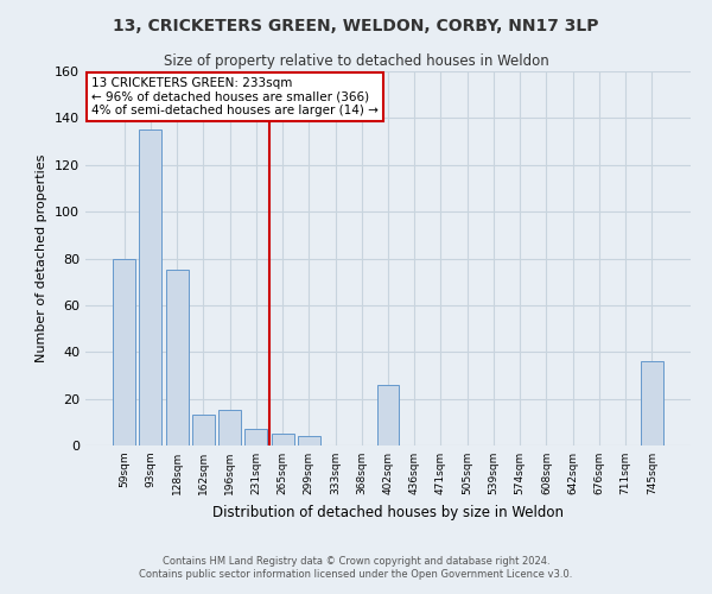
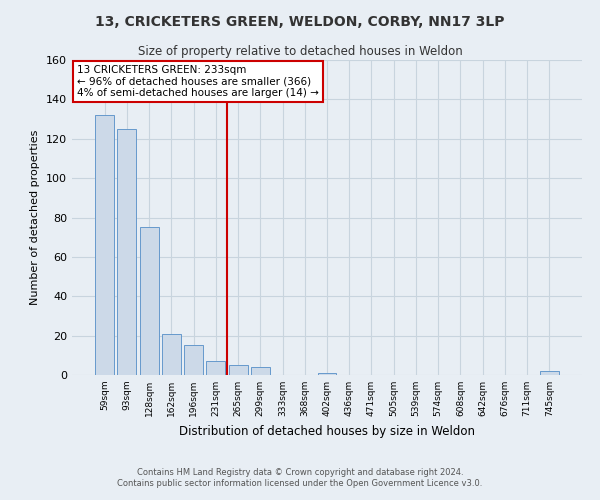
59sqm: 80 -> 132
93sqm: 135 -> 125
162sqm: 13 -> 21
402sqm: 26 -> 1
745sqm: 36 -> 2
